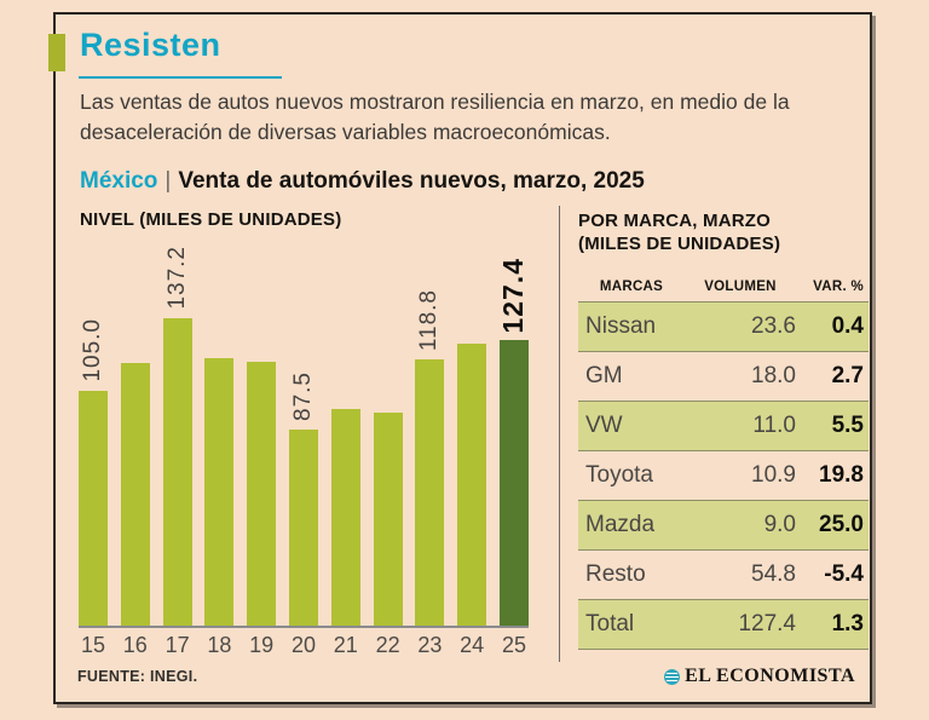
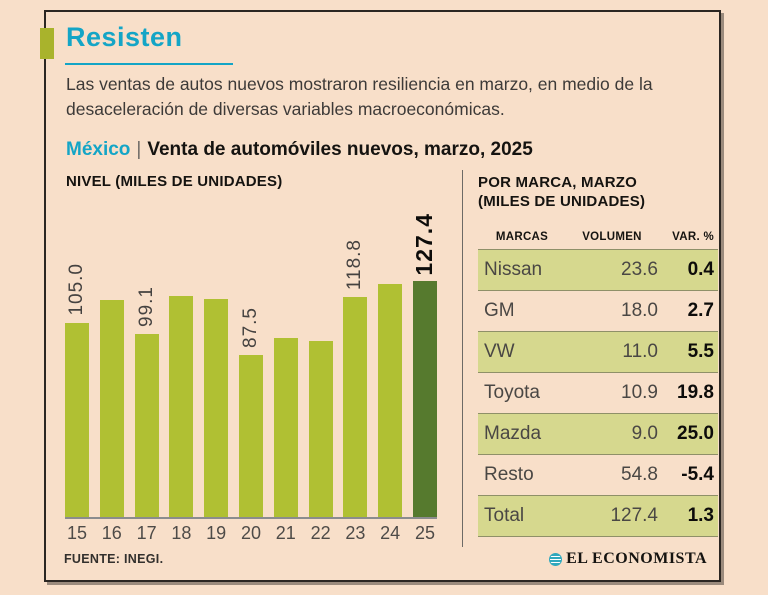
17: 137.2 -> 99.1
